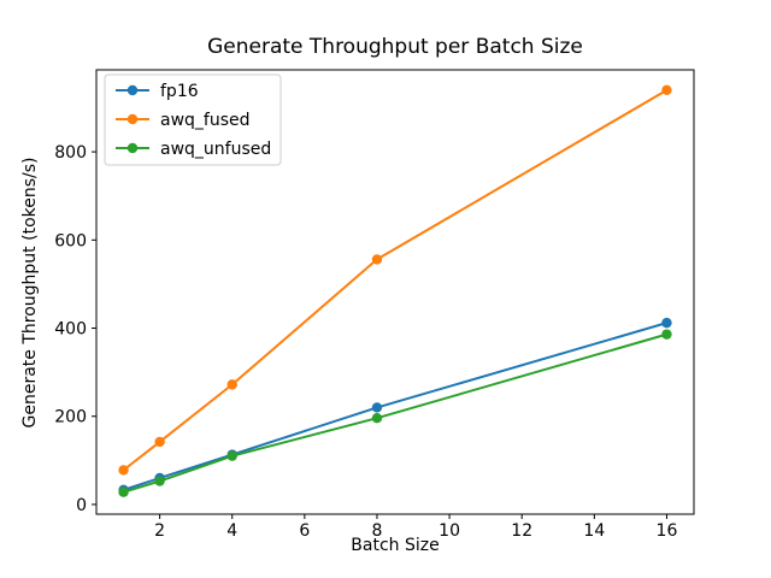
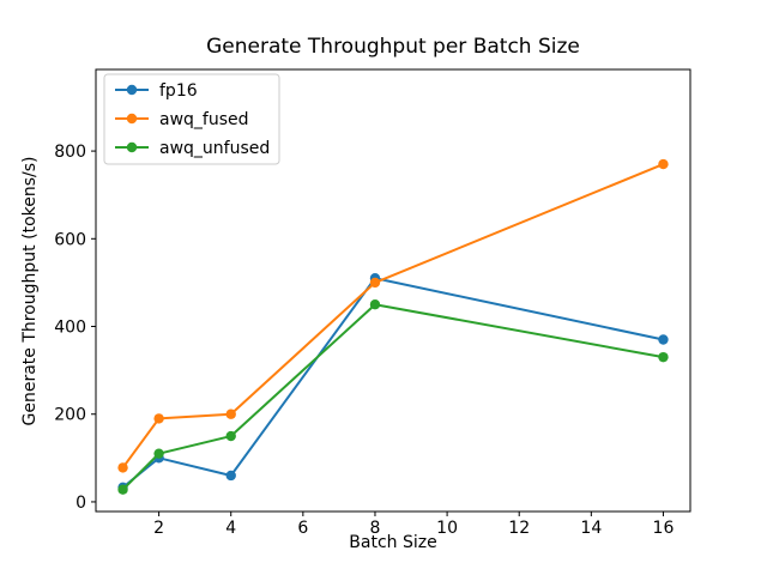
fp16/2: 60 -> 100
awq_fused/2: 140 -> 190
awq_unfused/2: 50 -> 110
fp16/4: 110 -> 60
awq_fused/4: 270 -> 200
awq_unfused/4: 110 -> 150
fp16/8: 220 -> 510
awq_fused/8: 560 -> 500
awq_unfused/8: 200 -> 450
fp16/16: 410 -> 370
awq_fused/16: 940 -> 770
awq_unfused/16: 390 -> 330
